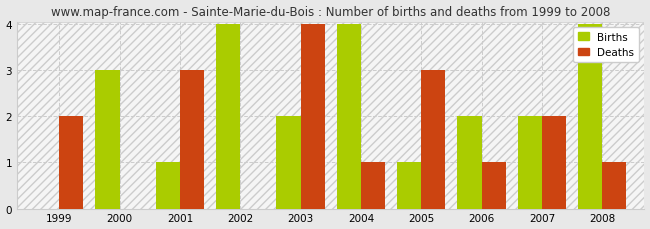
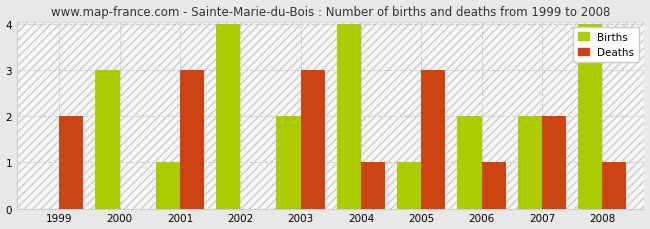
Deaths/2003: 4 -> 3
